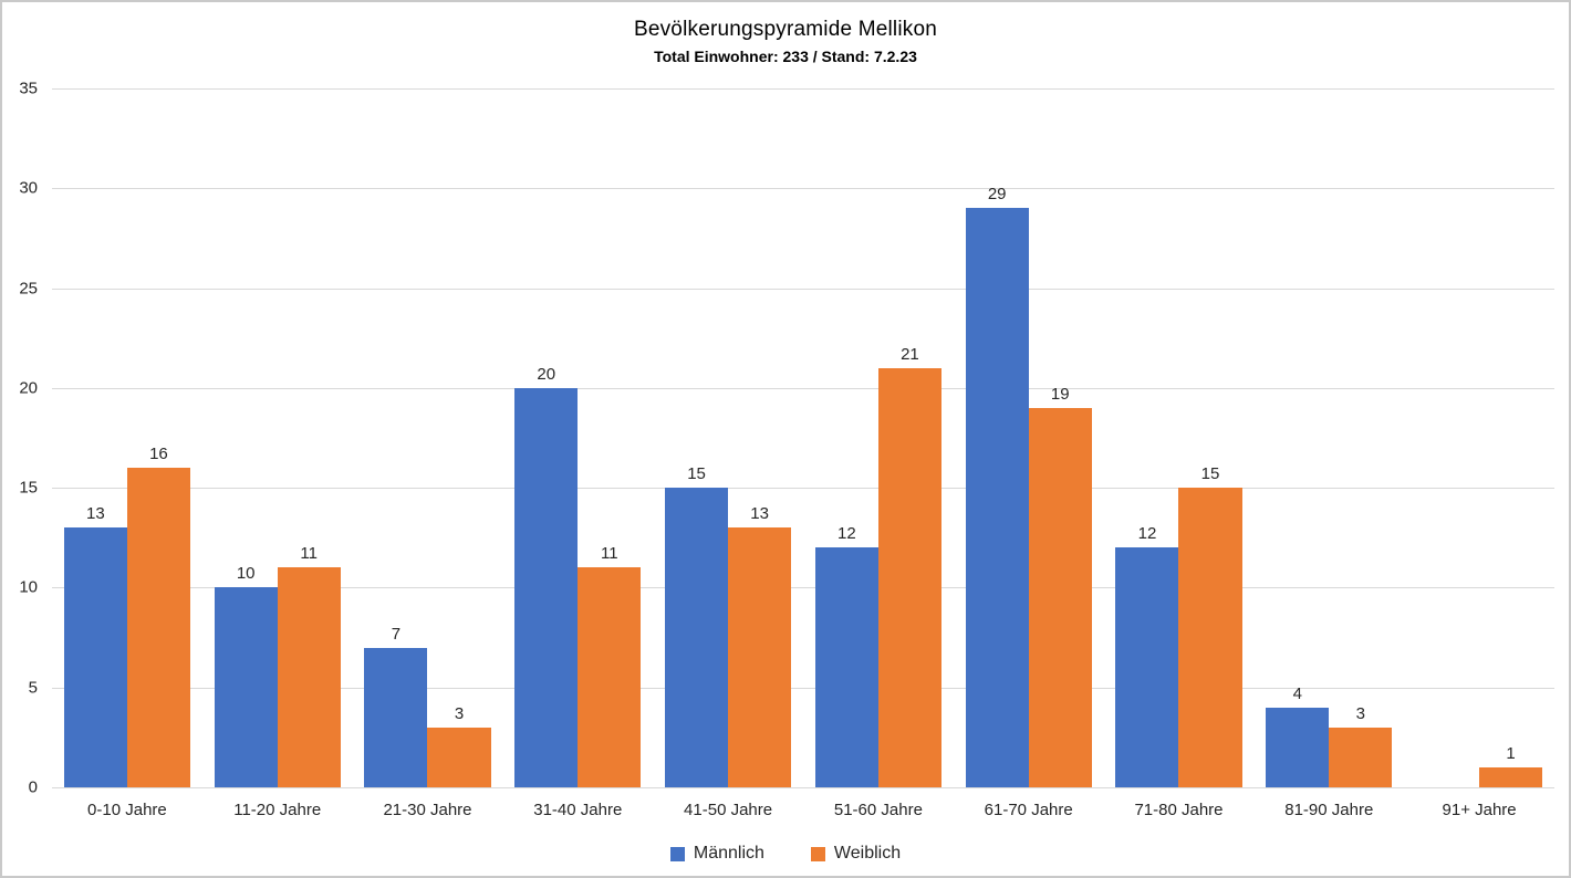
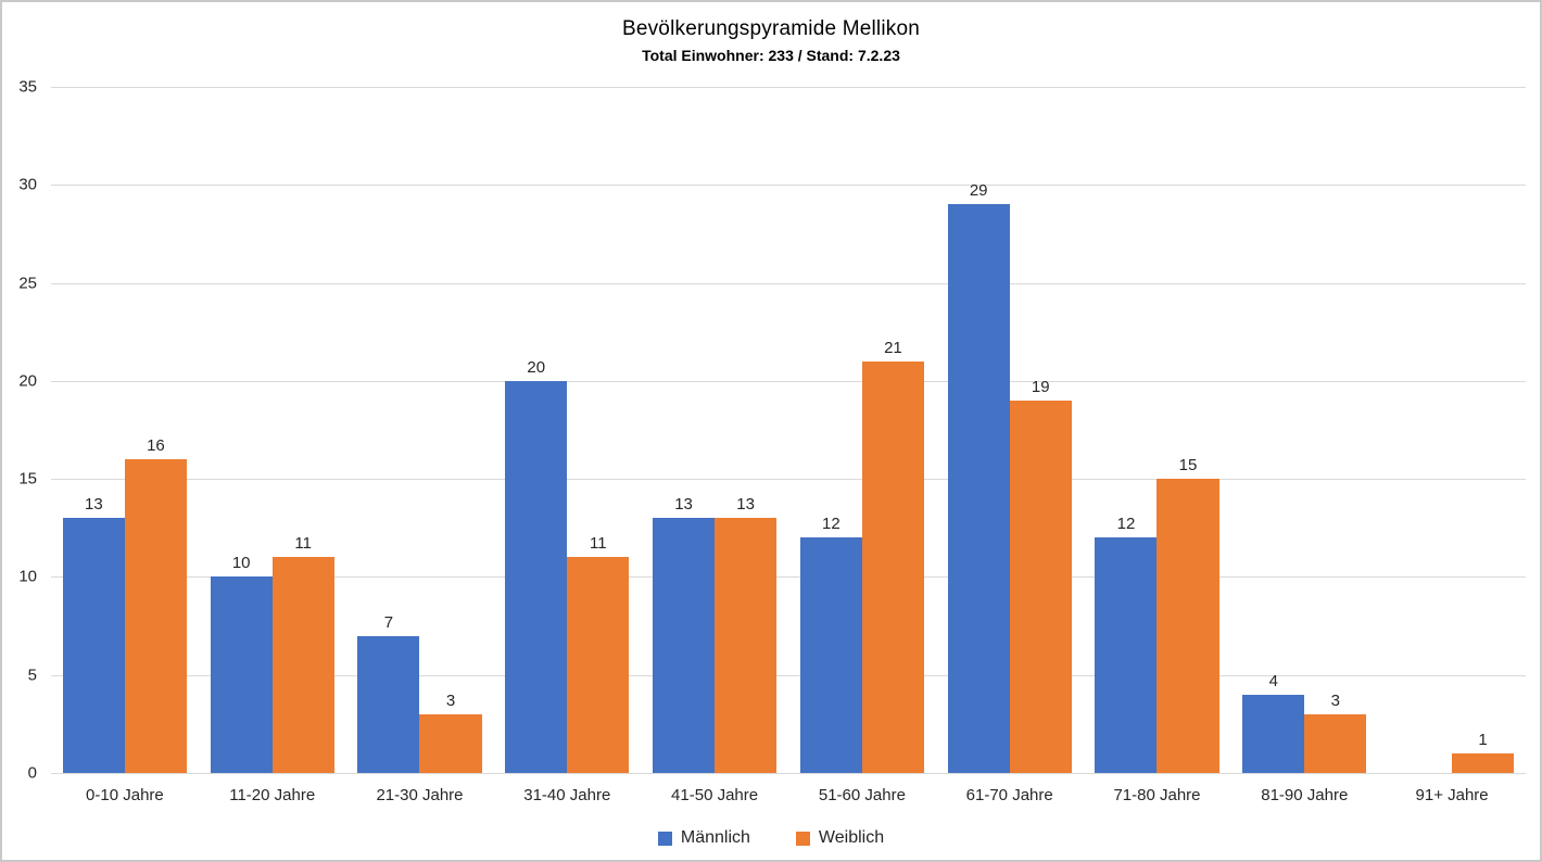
Männlich/41-50 Jahre: 15 -> 13
